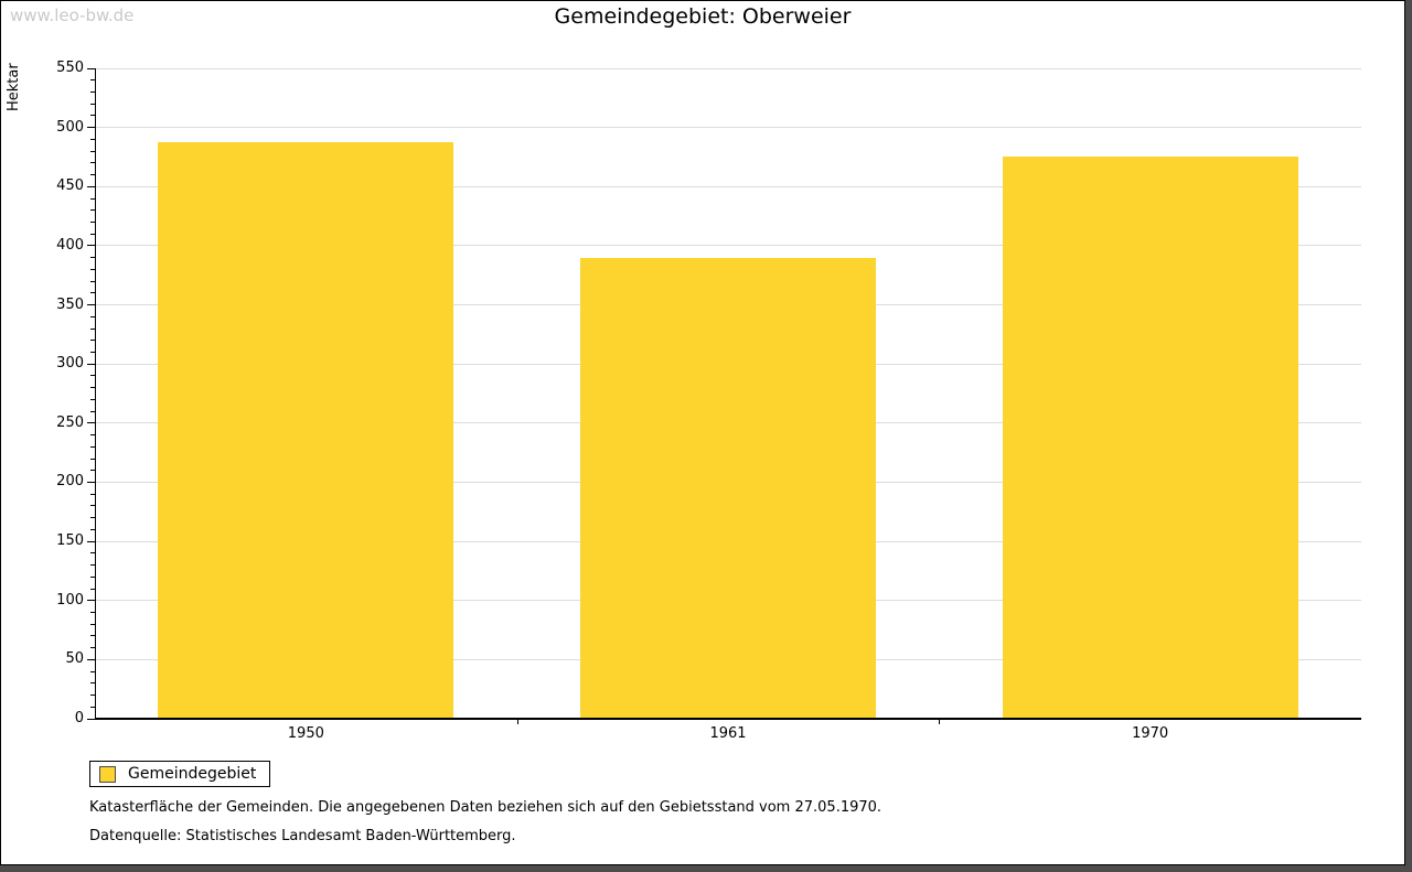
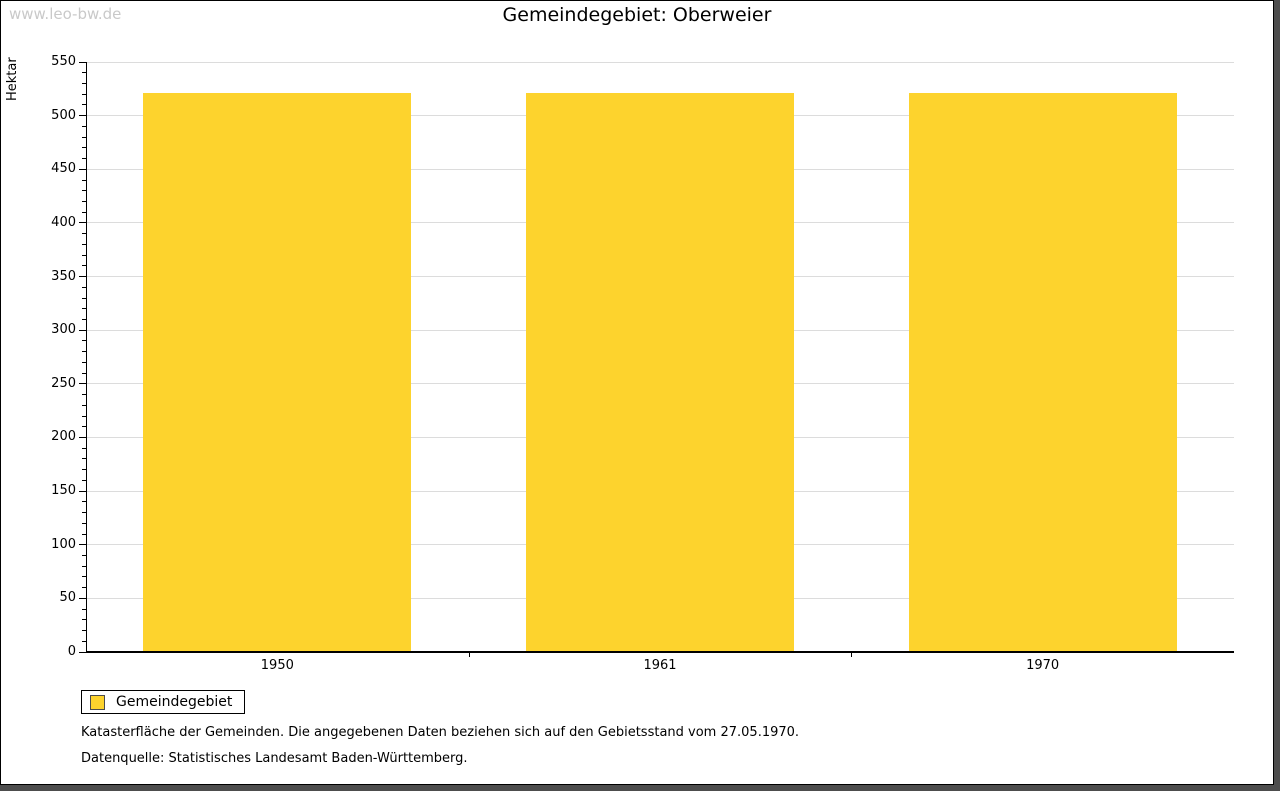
1950: 488 -> 521
1961: 390 -> 521
1970: 475 -> 521
